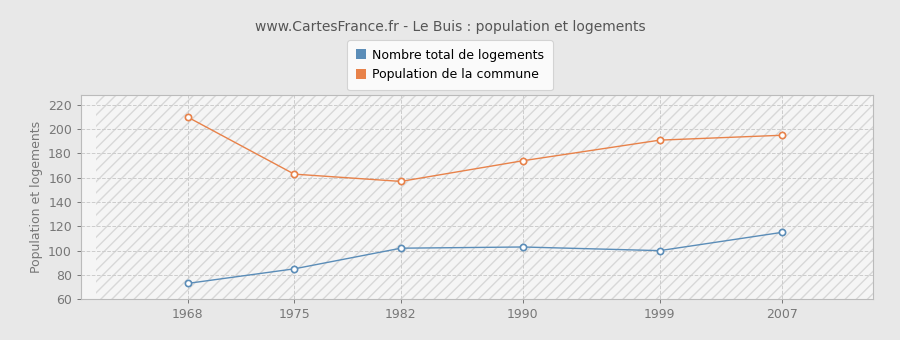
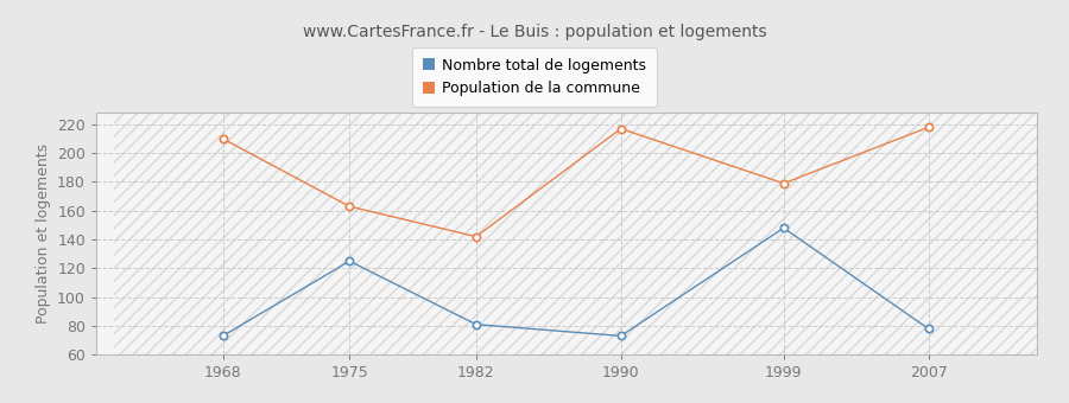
Nombre total de logements/1975: 85 -> 125
Nombre total de logements/1982: 102 -> 81
Population de la commune/1982: 157 -> 142
Nombre total de logements/1990: 103 -> 73
Population de la commune/1990: 174 -> 217
Nombre total de logements/1999: 100 -> 148
Population de la commune/1999: 191 -> 179
Nombre total de logements/2007: 115 -> 78
Population de la commune/2007: 195 -> 218
